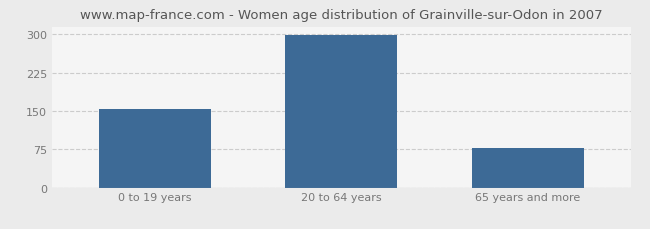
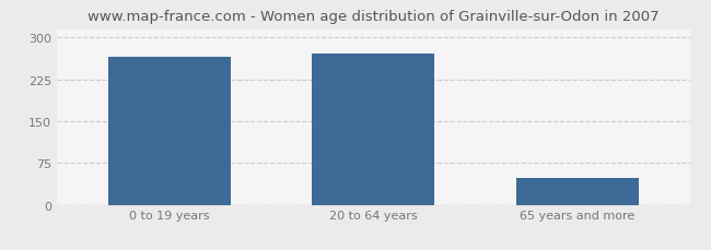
0 to 19 years: 154 -> 266
20 to 64 years: 298 -> 272
65 years and more: 78 -> 48
